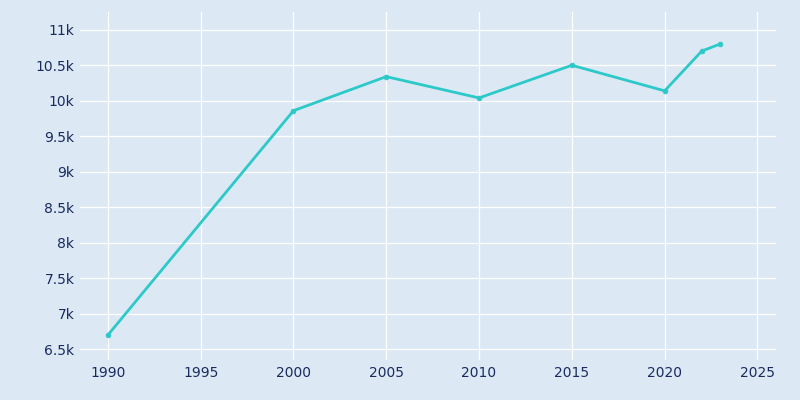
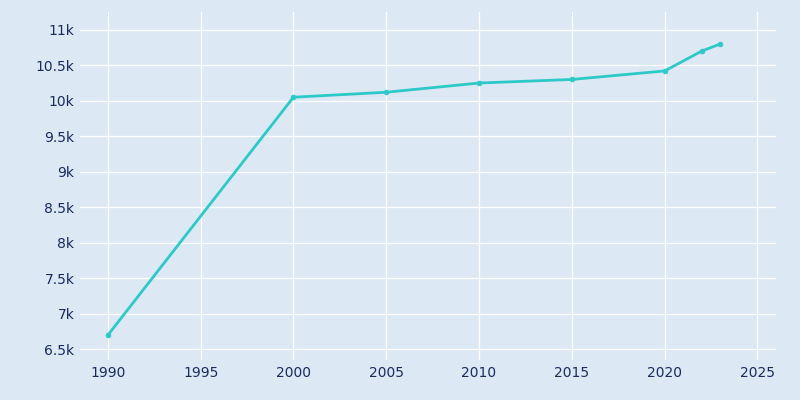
2000: 9.86k -> 10.05k
2005: 10.34k -> 10.12k
2010: 10.04k -> 10.25k
2015: 10.50k -> 10.30k
2020: 10.14k -> 10.42k
